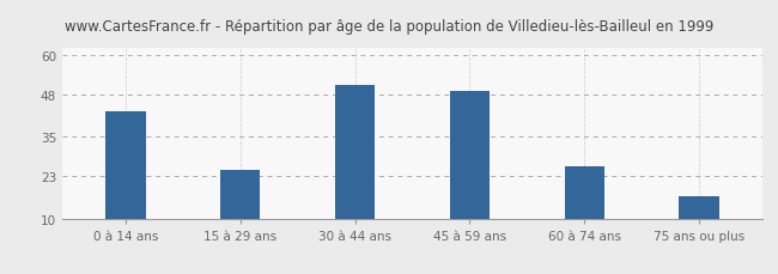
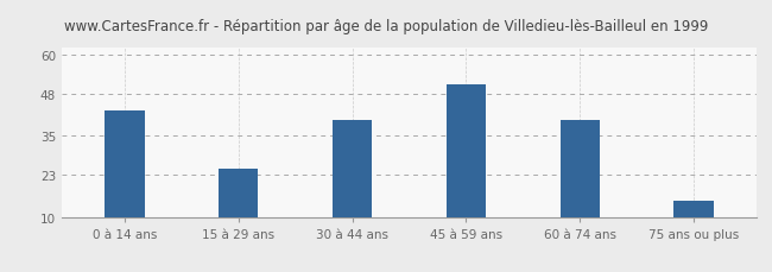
30 à 44 ans: 51 -> 40
45 à 59 ans: 49 -> 51
60 à 74 ans: 26 -> 40
75 ans ou plus: 17 -> 15
